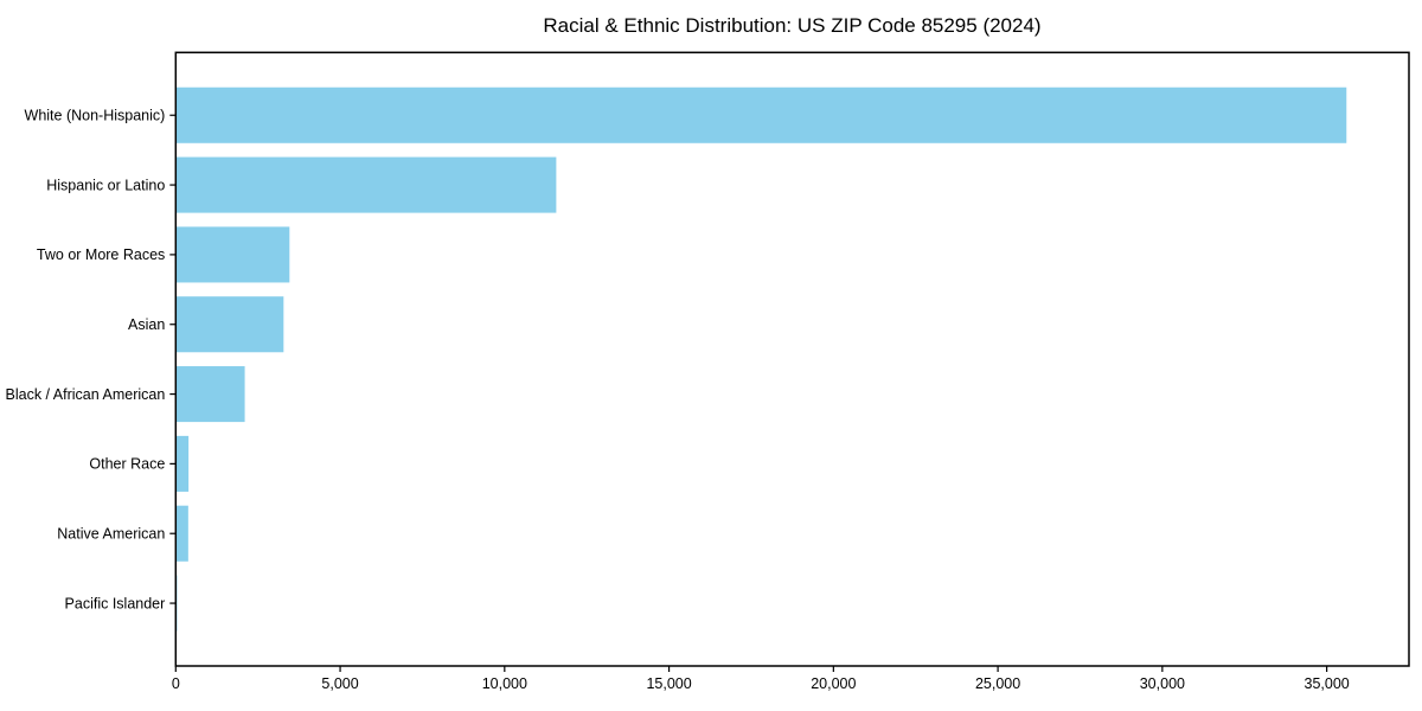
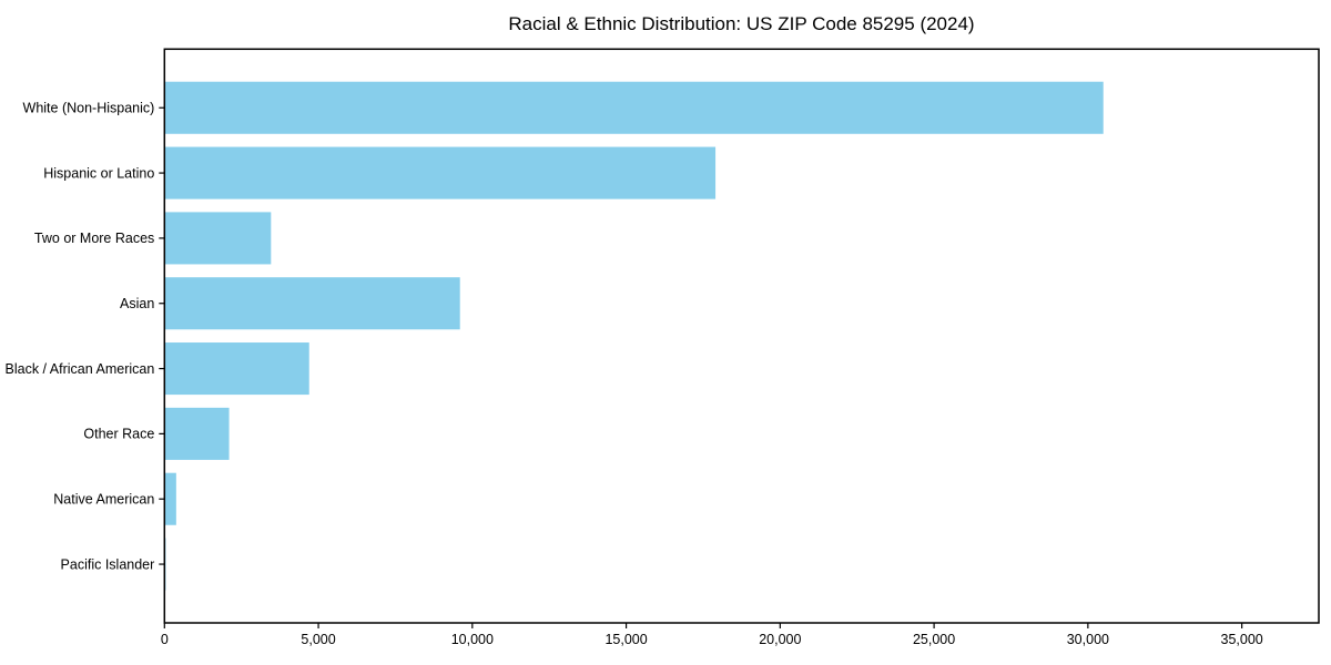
White (Non-Hispanic): 35600 -> 30500
Hispanic or Latino: 11600 -> 17900
Asian: 3300 -> 9600
Black / African American: 2100 -> 4700
Other Race: 400 -> 2100
